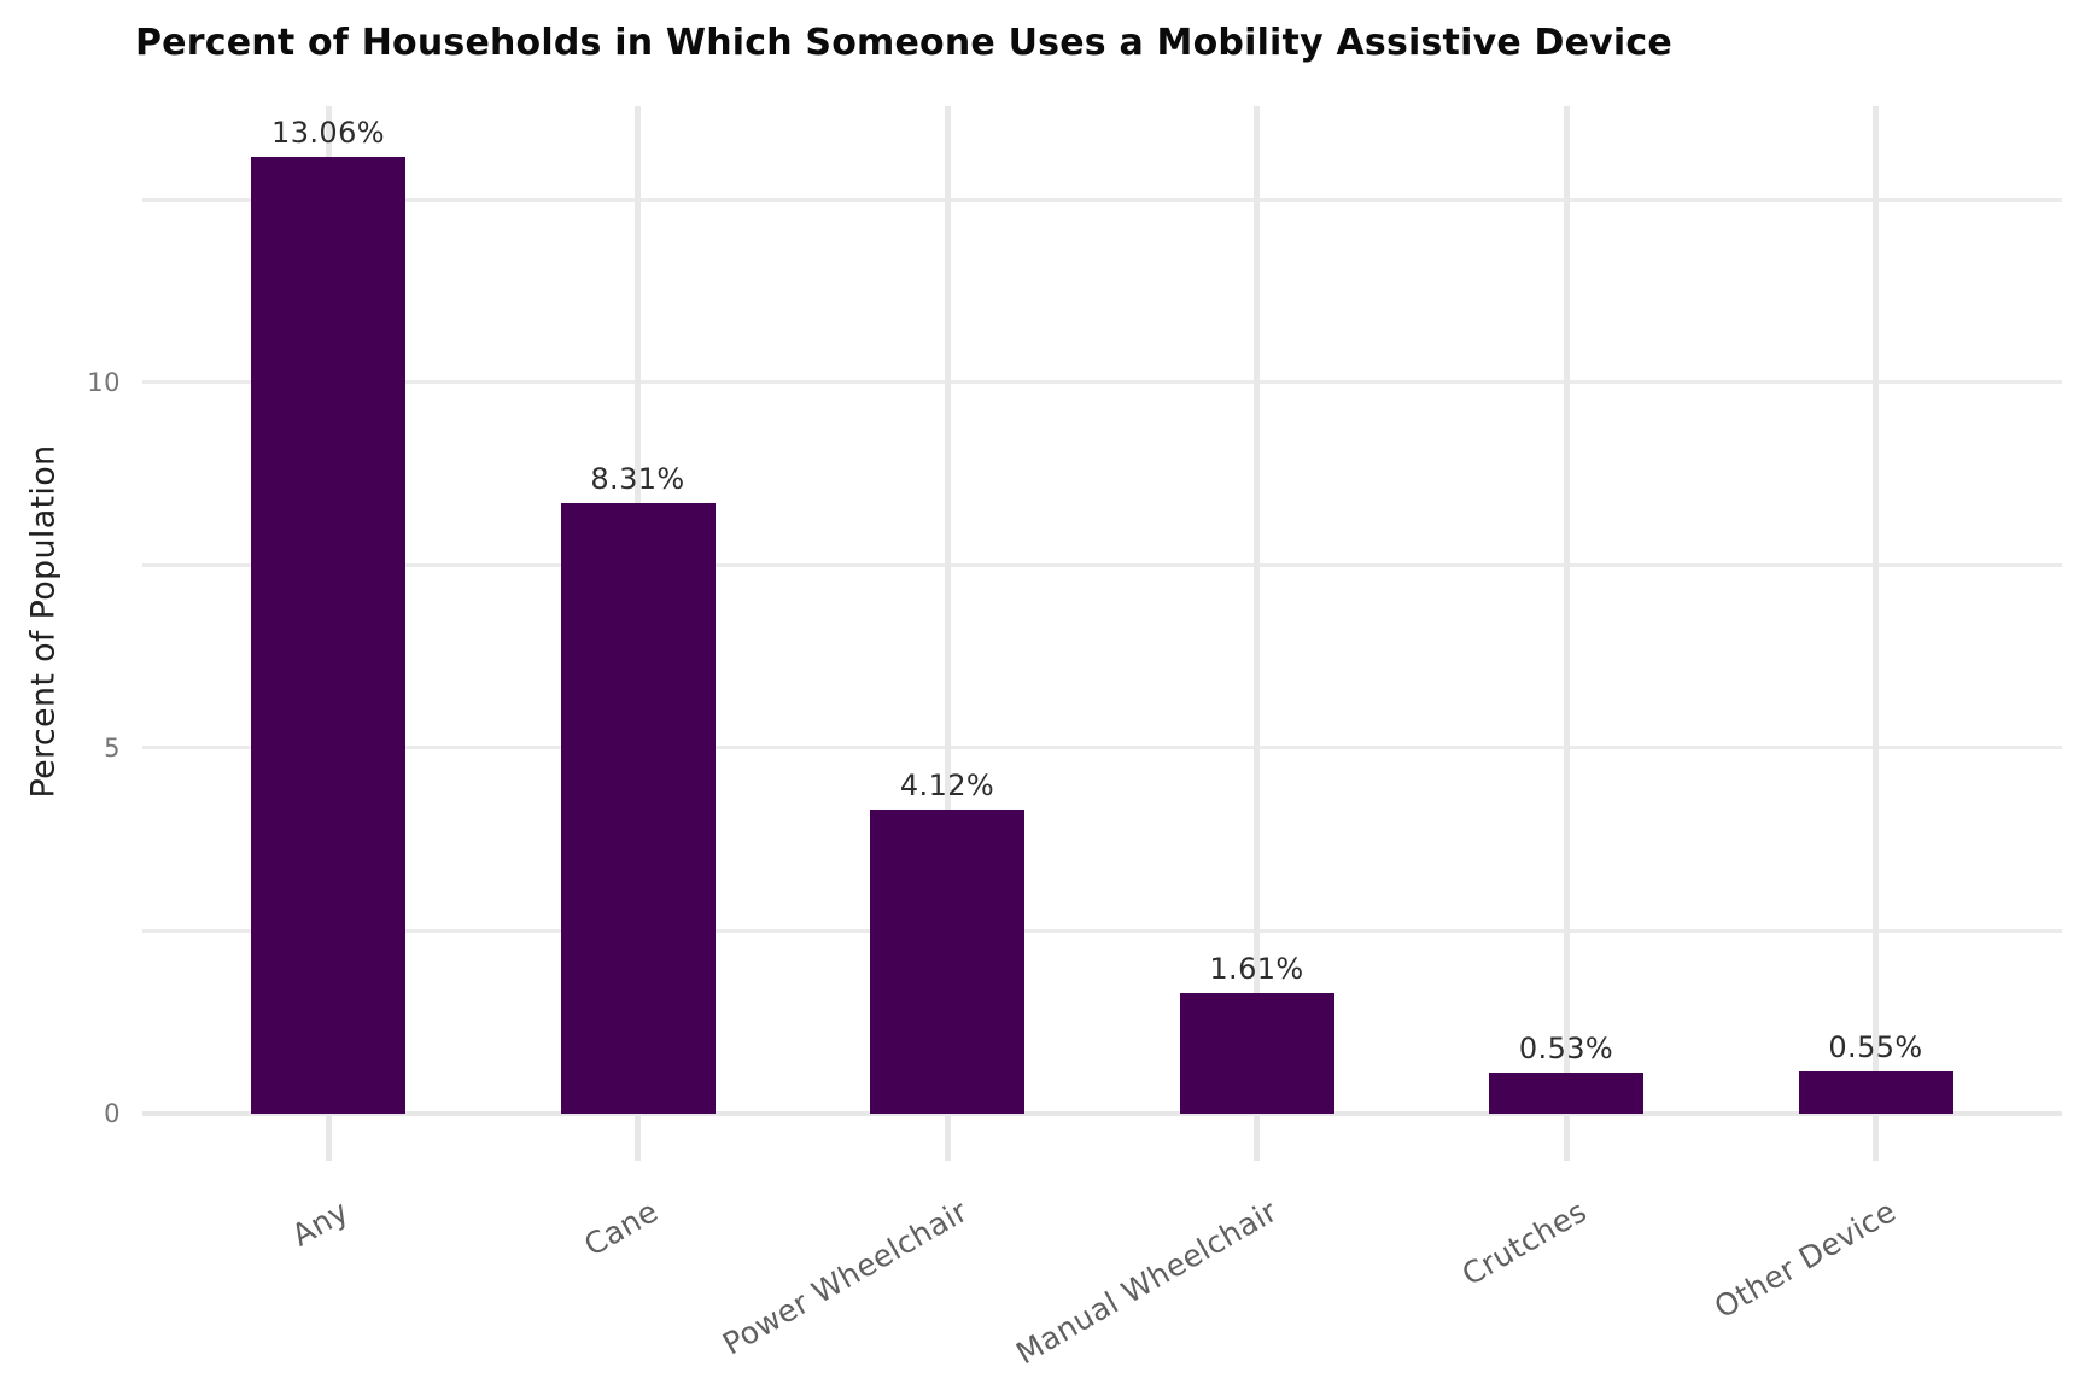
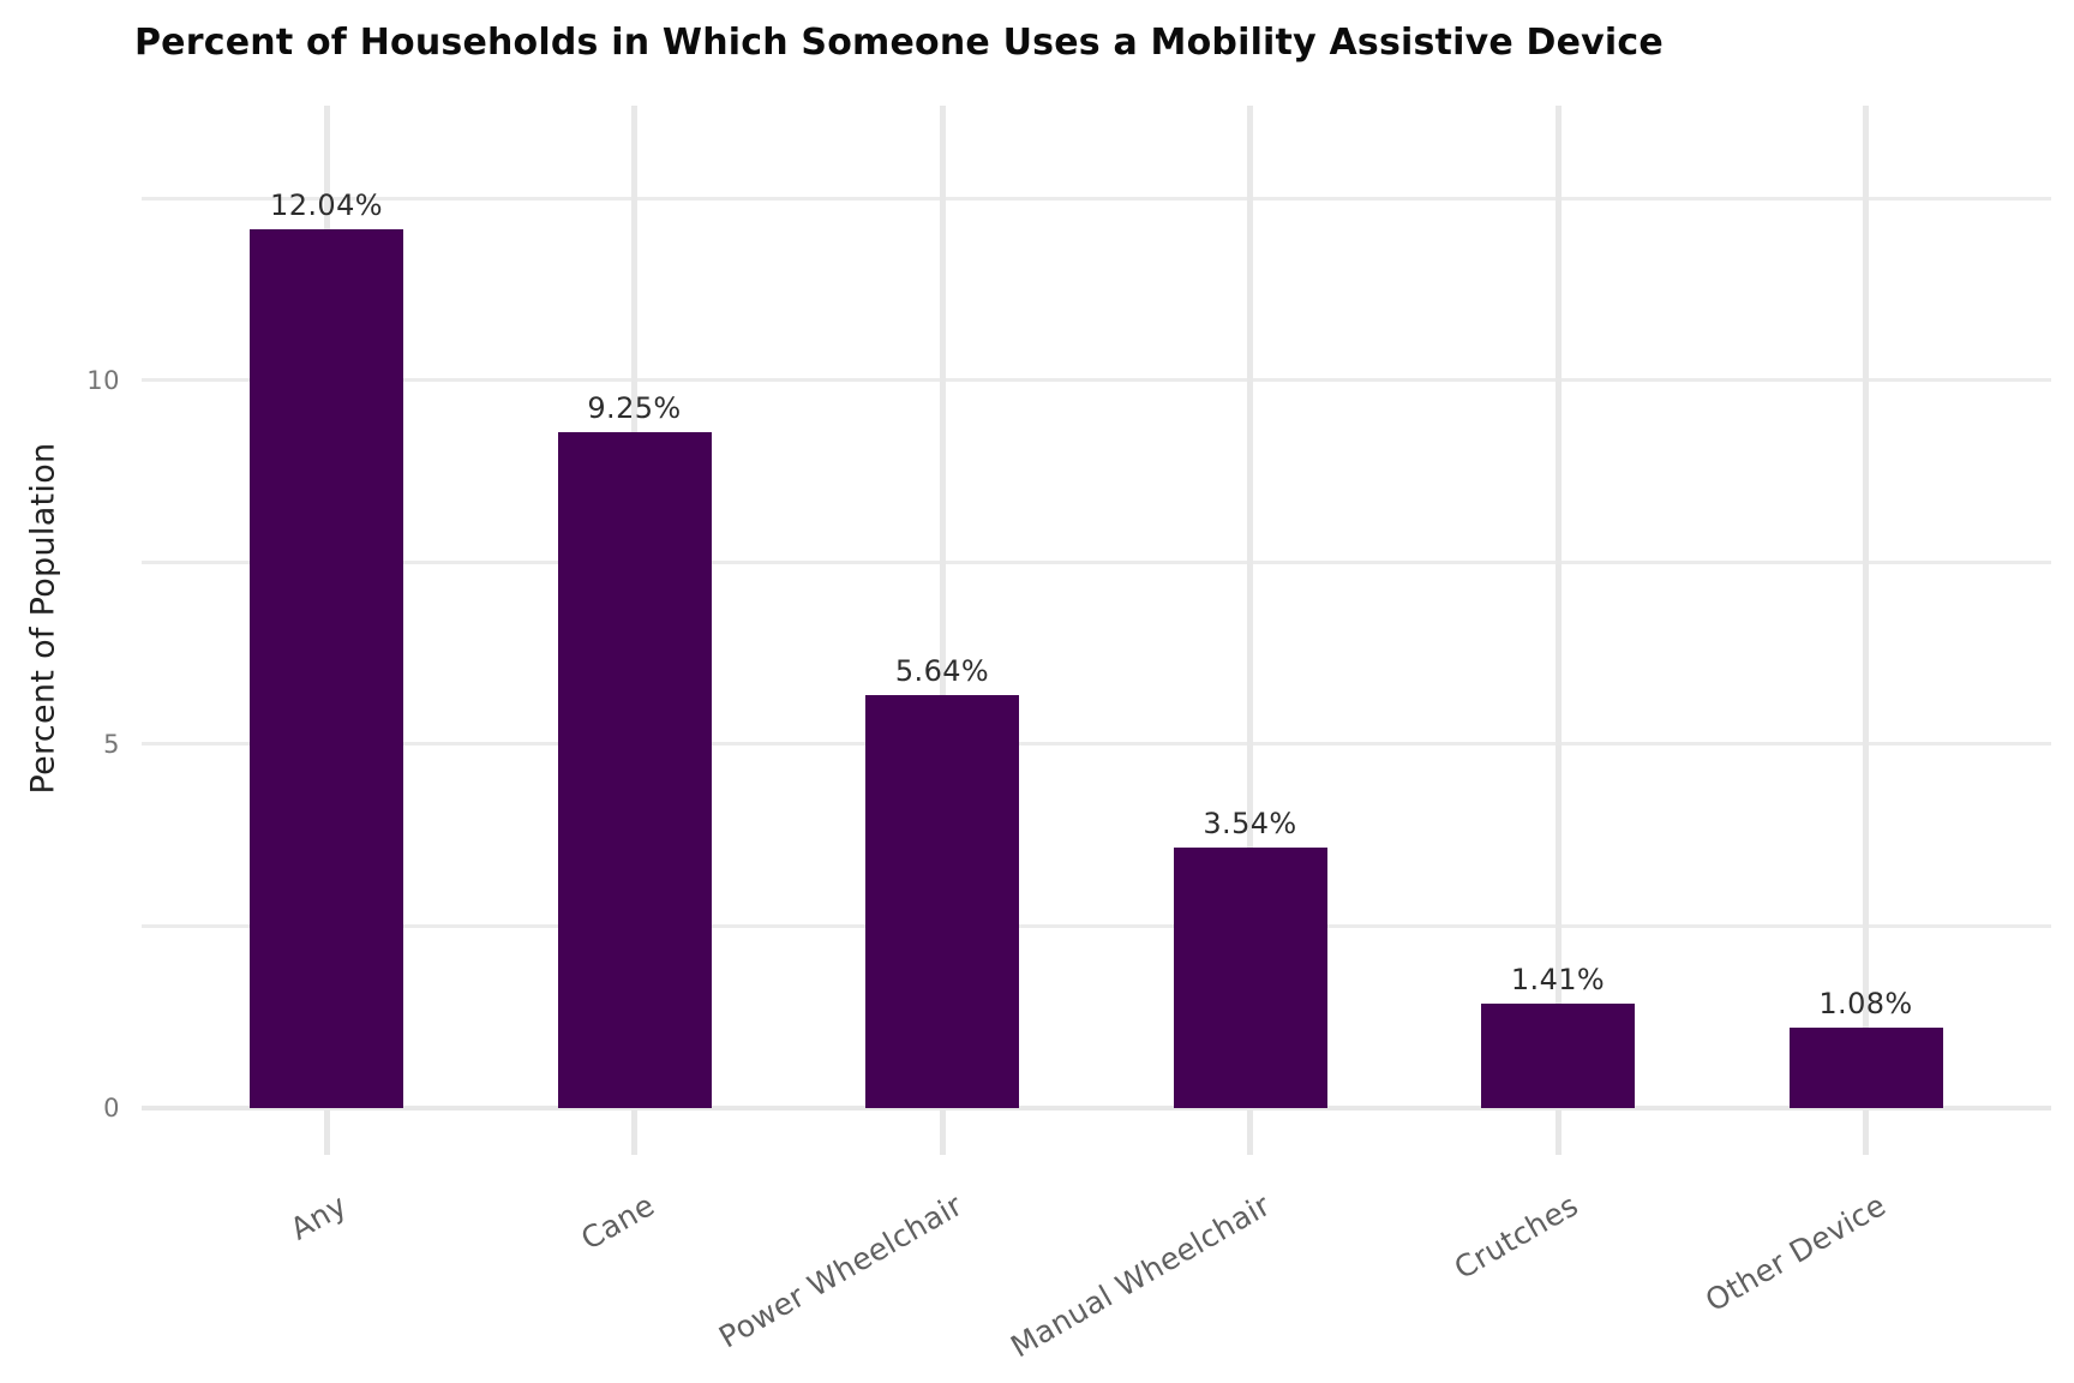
Any: 13.06% -> 12.04%
Cane: 8.31% -> 9.25%
Power Wheelchair: 4.12% -> 5.64%
Manual Wheelchair: 1.61% -> 3.54%
Crutches: 0.53% -> 1.41%
Other Device: 0.55% -> 1.08%
